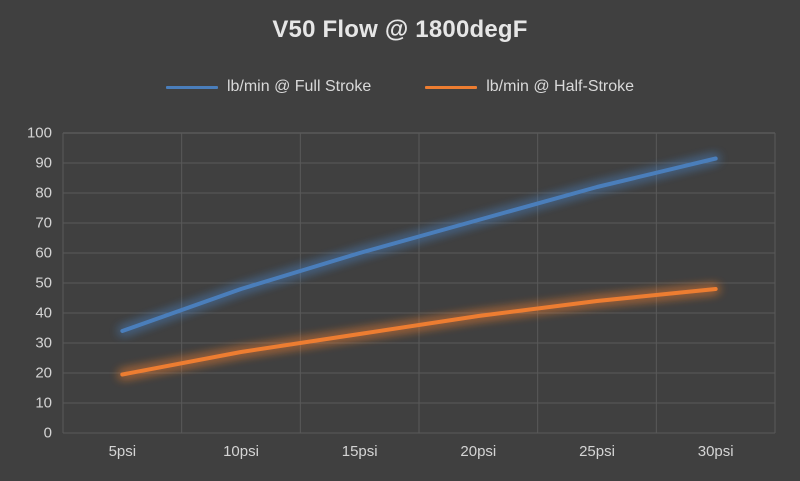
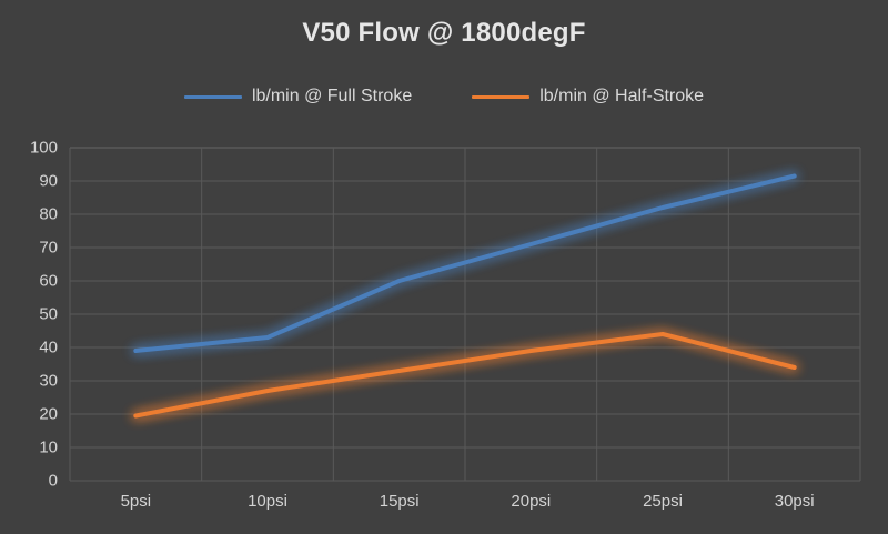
lb/min @ Full Stroke/5psi: 34 -> 39
lb/min @ Full Stroke/10psi: 48 -> 43
lb/min @ Half-Stroke/30psi: 48 -> 34
